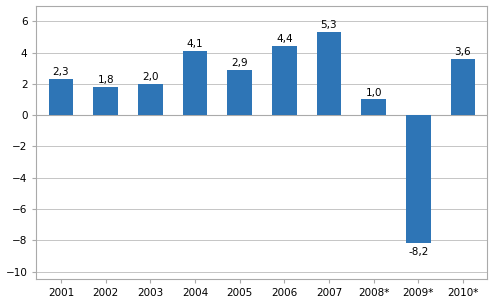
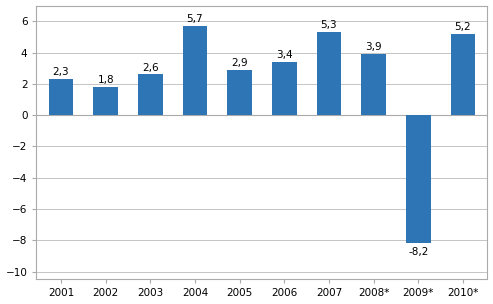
2003: 2,0 -> 2,6
2004: 4,1 -> 5,7
2006: 4,4 -> 3,4
2008*: 1,0 -> 3,9
2010*: 3,6 -> 5,2
